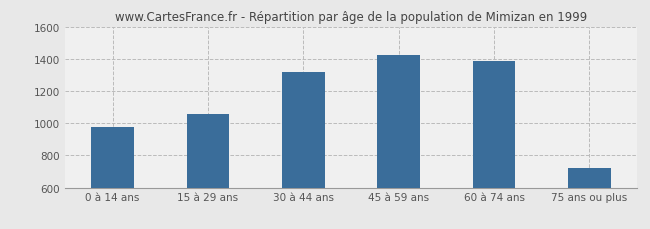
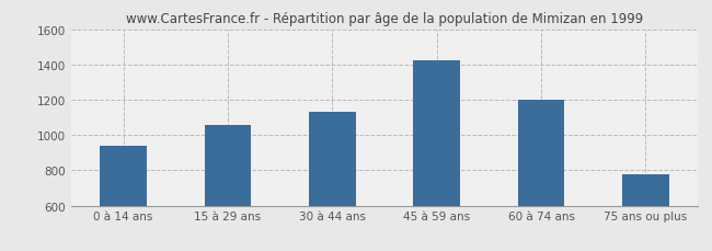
0 à 14 ans: 980 -> 940
30 à 44 ans: 1320 -> 1130
60 à 74 ans: 1380 -> 1200
75 ans ou plus: 720 -> 780
